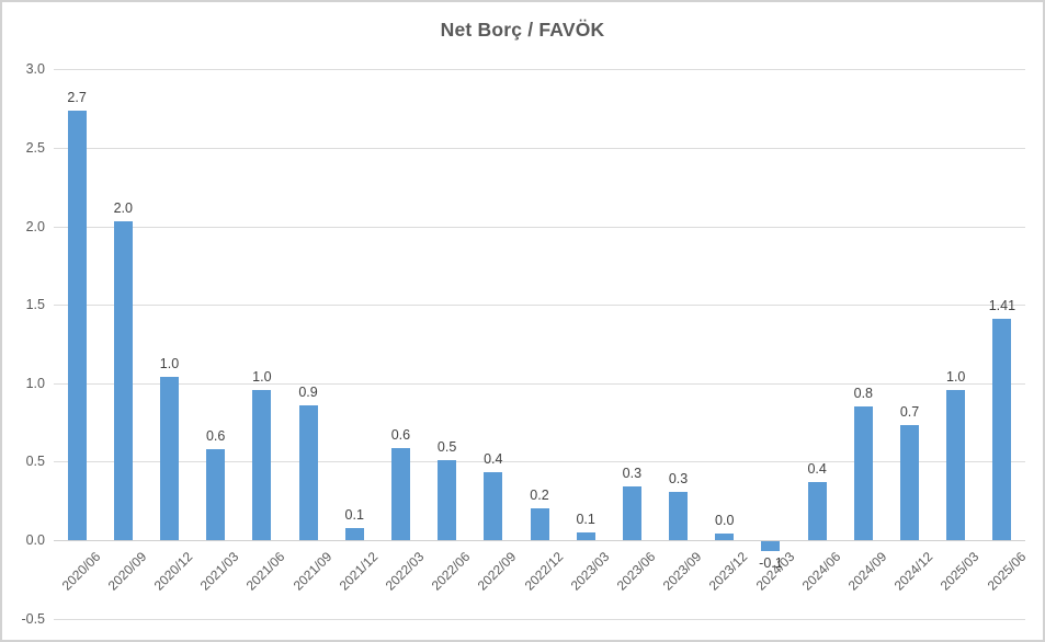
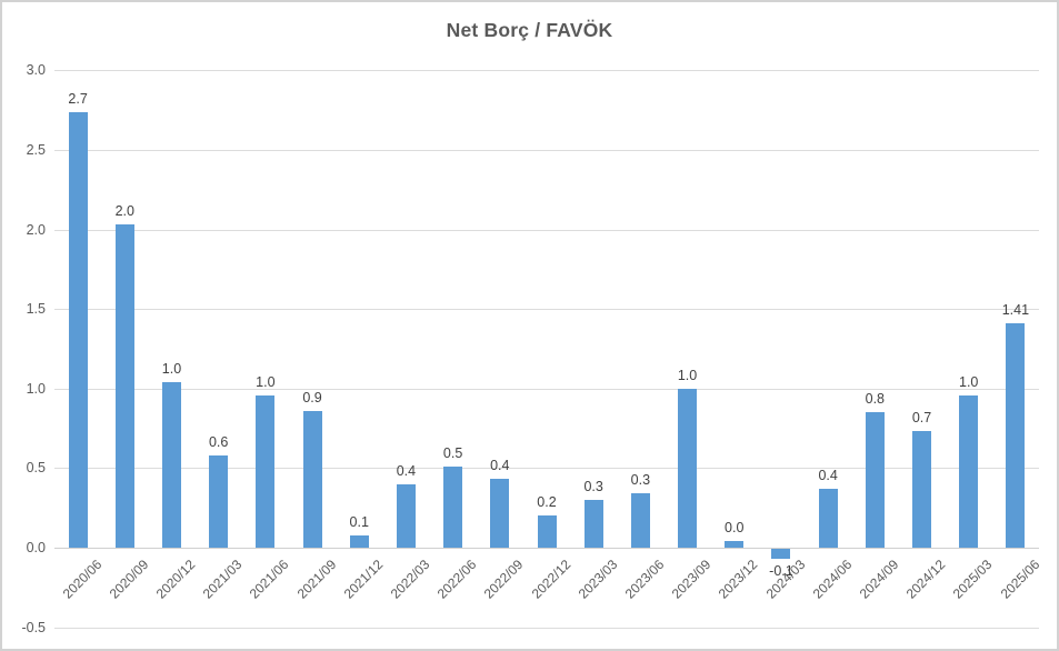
2022/03: 0.6 -> 0.4
2023/03: 0.1 -> 0.3
2023/09: 0.3 -> 1.0
